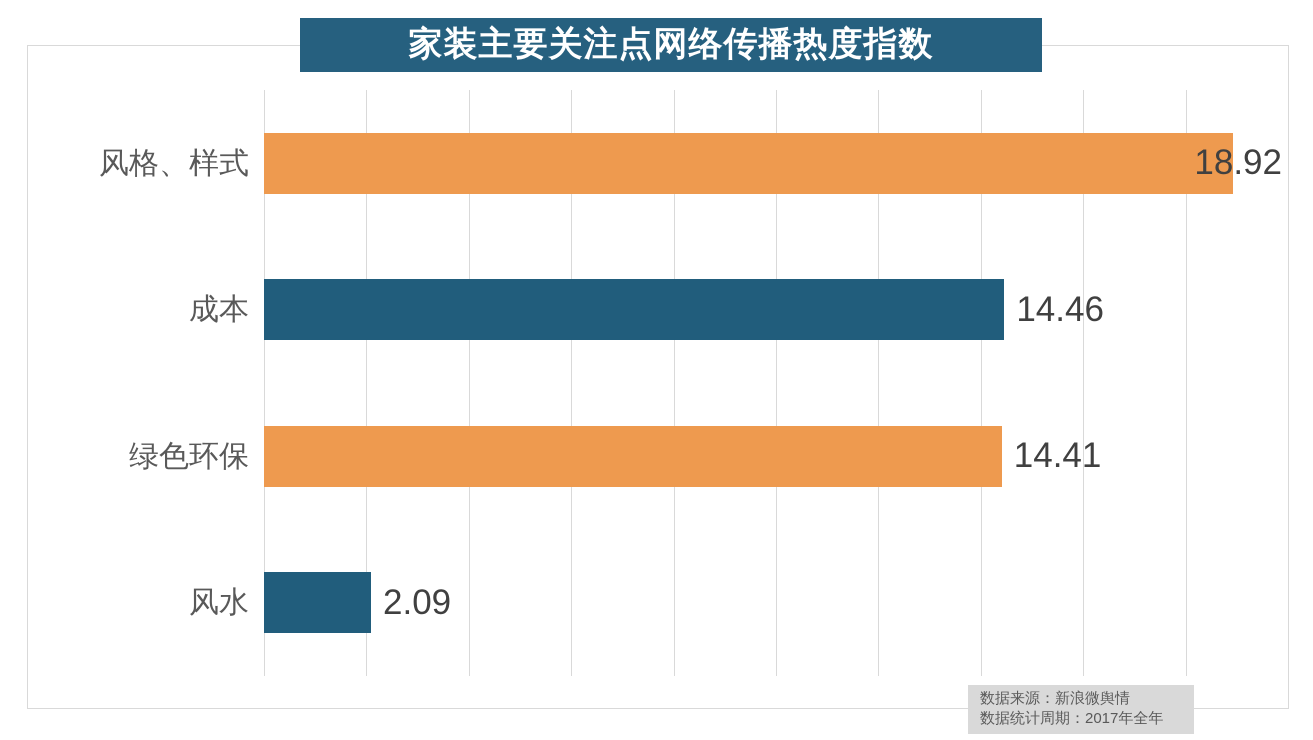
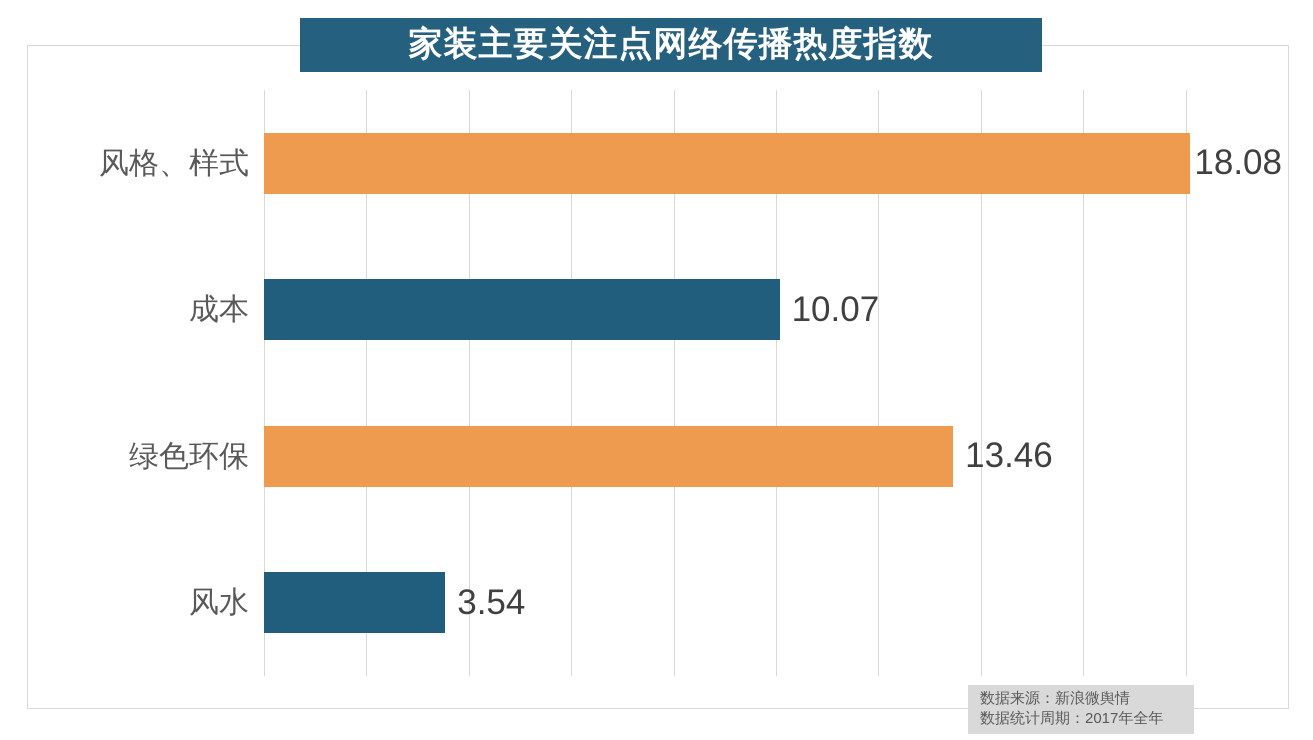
风格、样式: 18.92 -> 18.08
成本: 14.46 -> 10.07
绿色环保: 14.41 -> 13.46
风水: 2.09 -> 3.54
